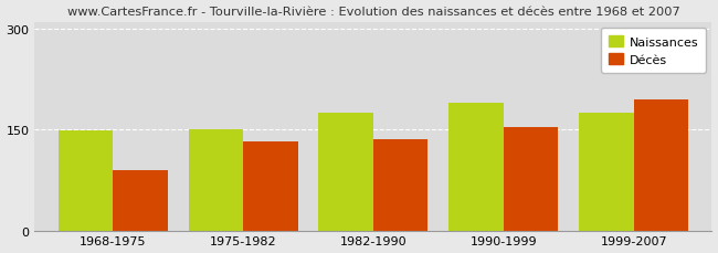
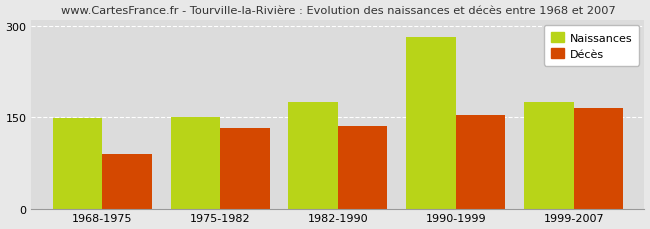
Naissances/1990-1999: 190 -> 282
Décès/1999-2007: 194 -> 165
